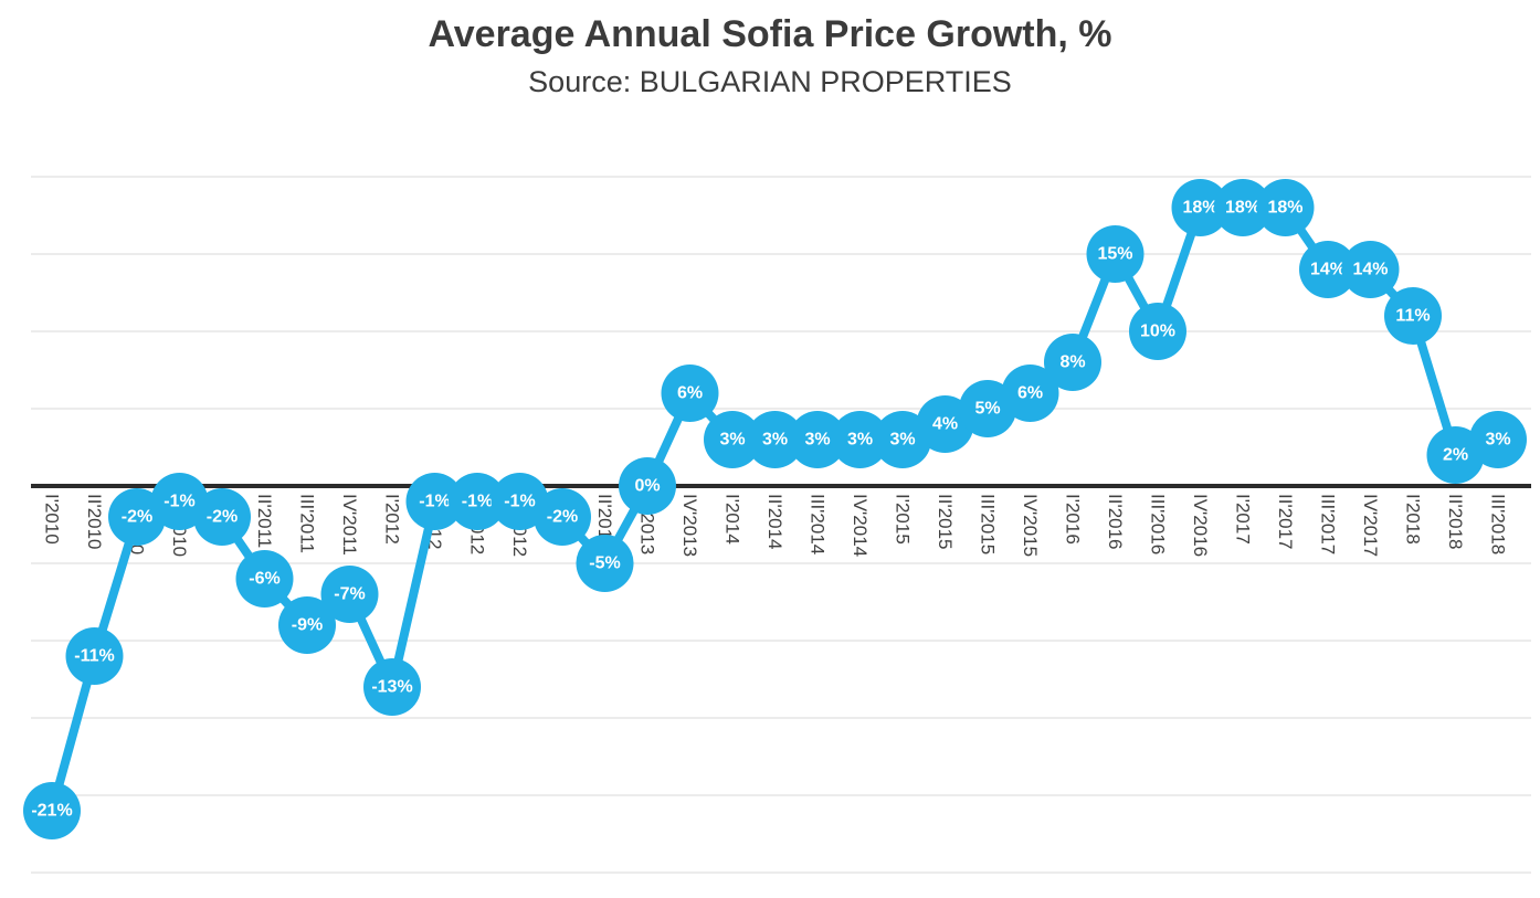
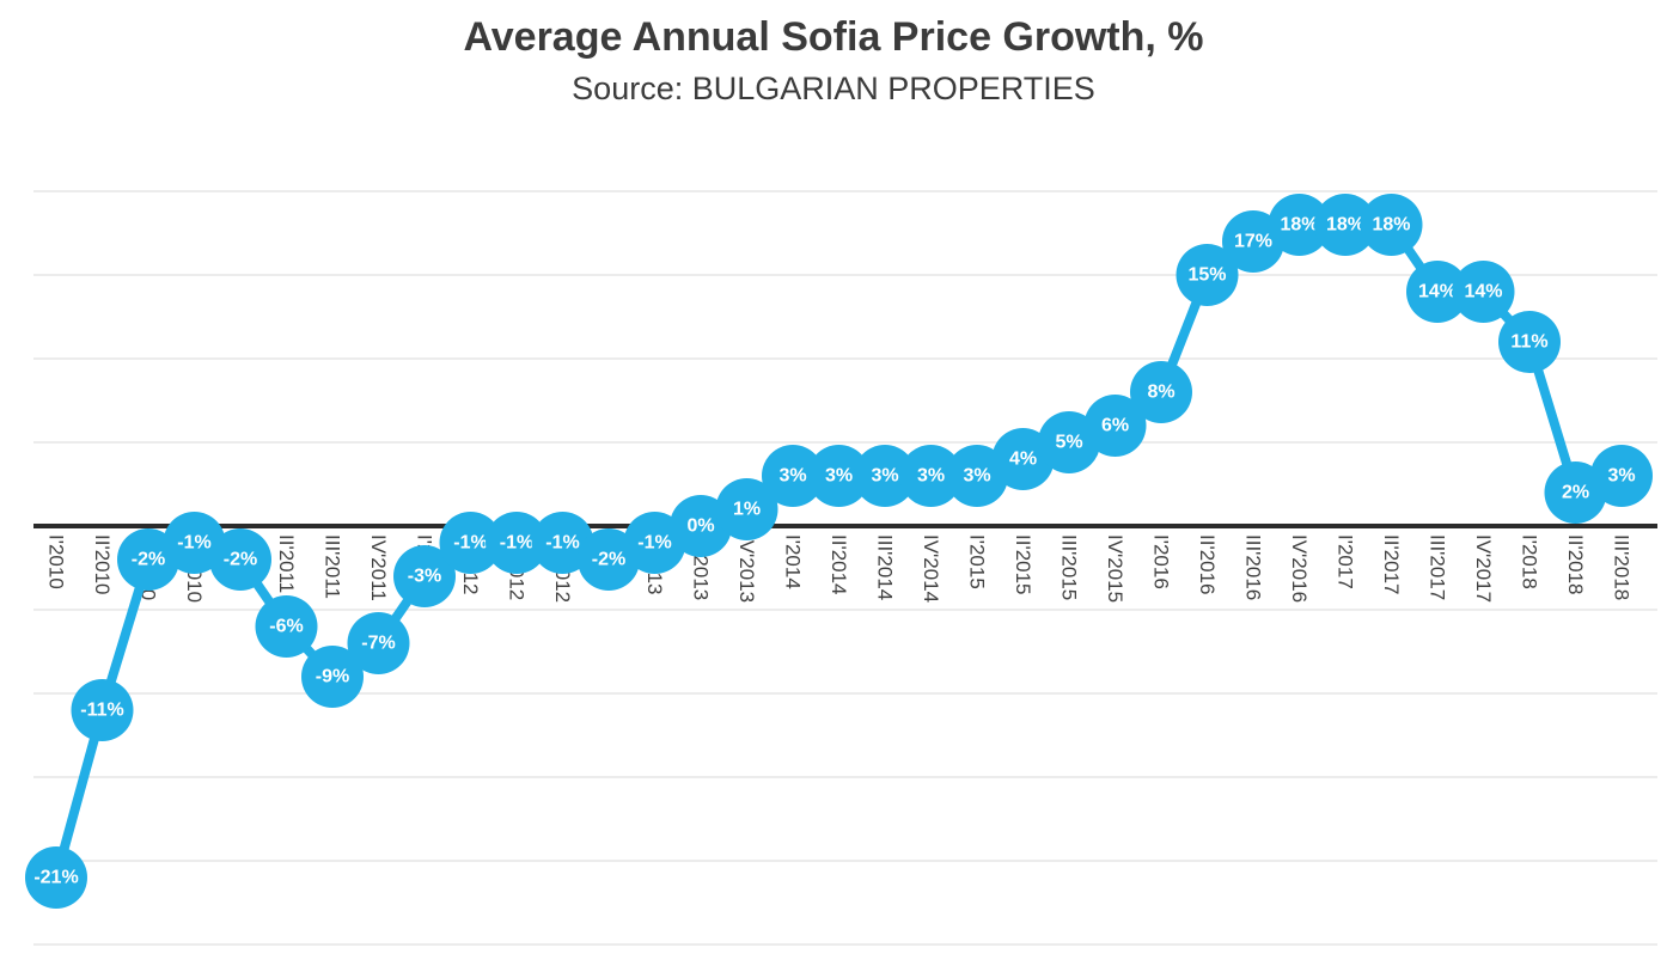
I'2012: -13% -> -3%
II'2013: -5% -> -1%
IV'2013: 6% -> 1%
III'2016: 10% -> 17%
